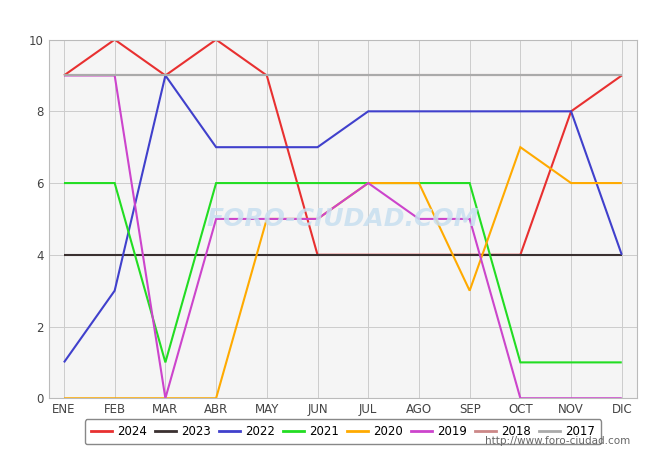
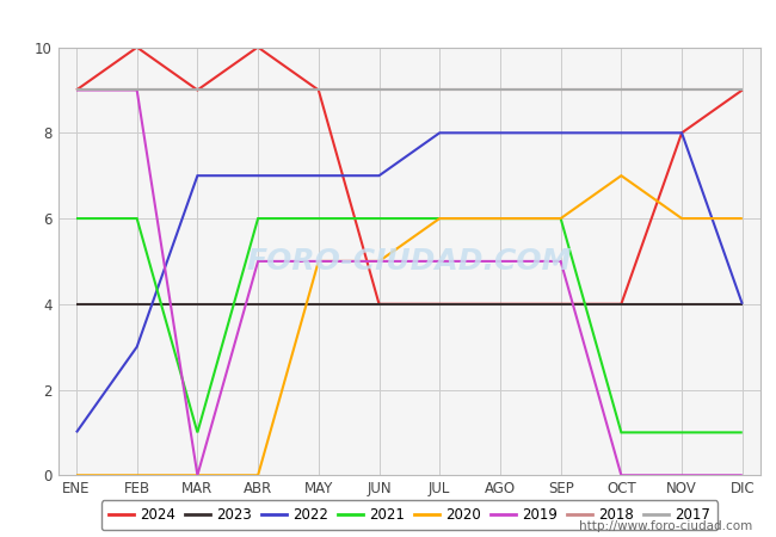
2022/MAR: 9 -> 7
2019/JUL: 6 -> 5
2020/SEP: 3 -> 6
